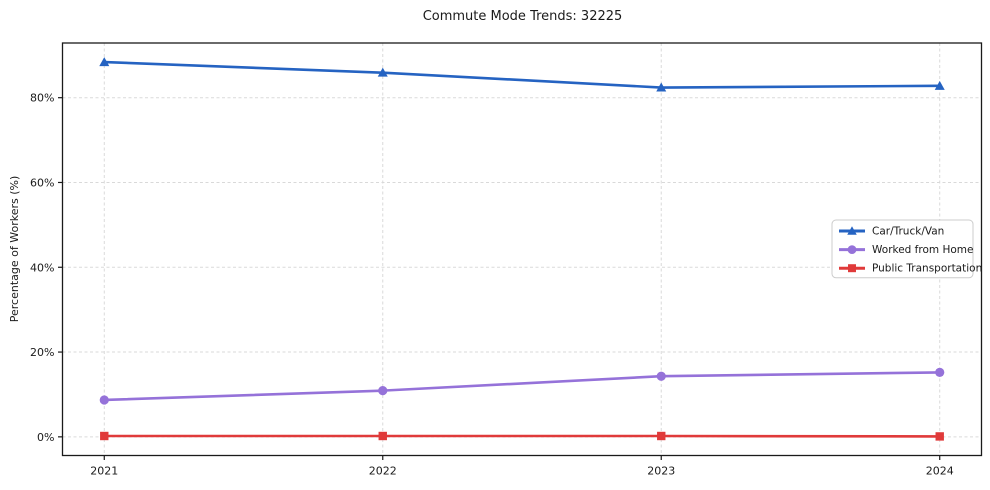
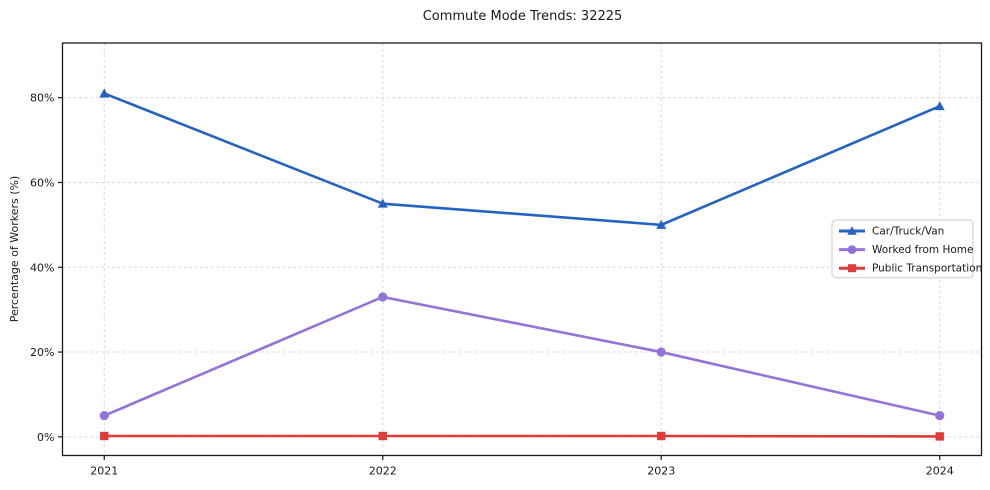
Car/Truck/Van/2021: 88% -> 81%
Worked from Home/2021: 9% -> 5%
Car/Truck/Van/2022: 86% -> 55%
Worked from Home/2022: 11% -> 33%
Car/Truck/Van/2023: 82% -> 50%
Worked from Home/2023: 14% -> 20%
Car/Truck/Van/2024: 83% -> 78%
Worked from Home/2024: 15% -> 5%
